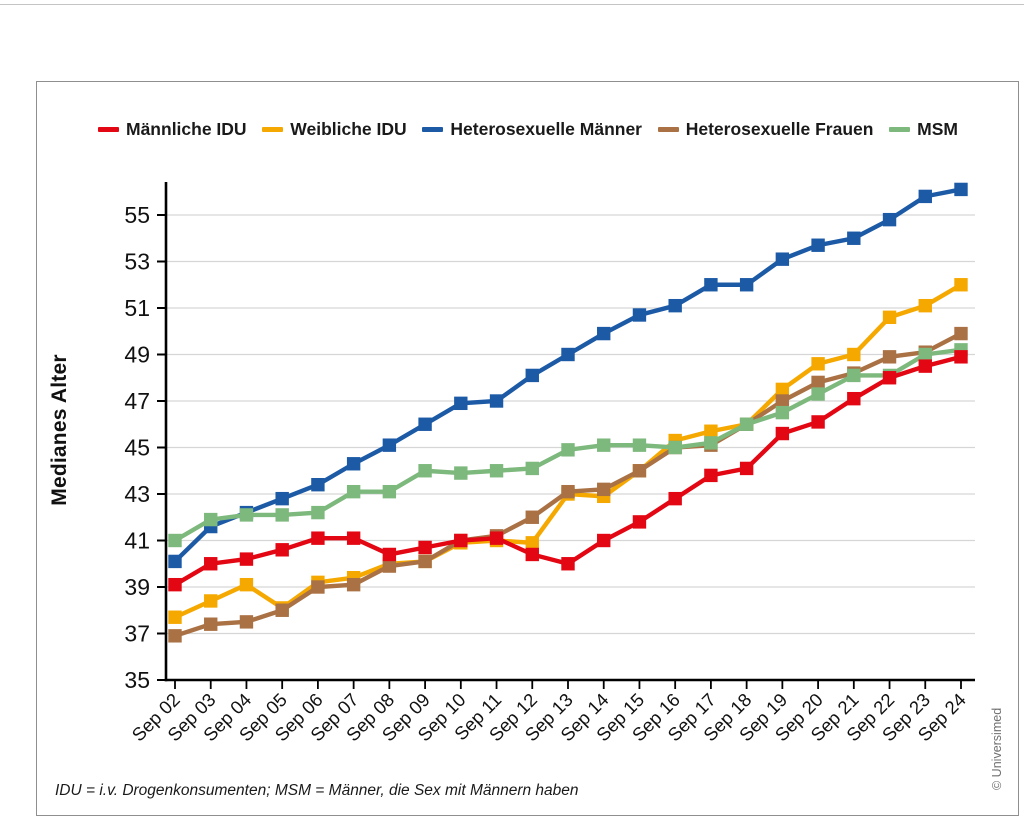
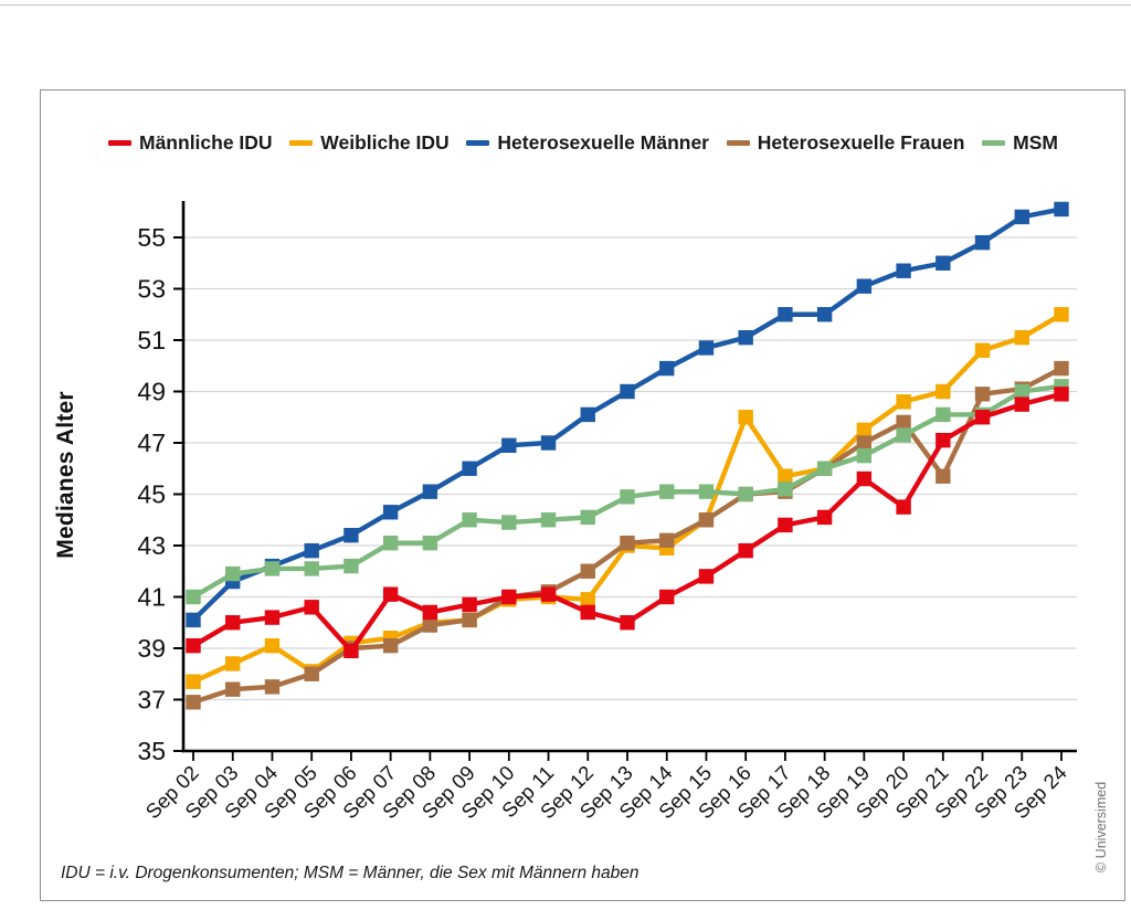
Männliche IDU/Sep 06: 41.1 -> 38.9
Weibliche IDU/Sep 16: 45.3 -> 48.0
Männliche IDU/Sep 20: 46.1 -> 44.5
Heterosexuelle Frauen/Sep 21: 48.2 -> 45.7
